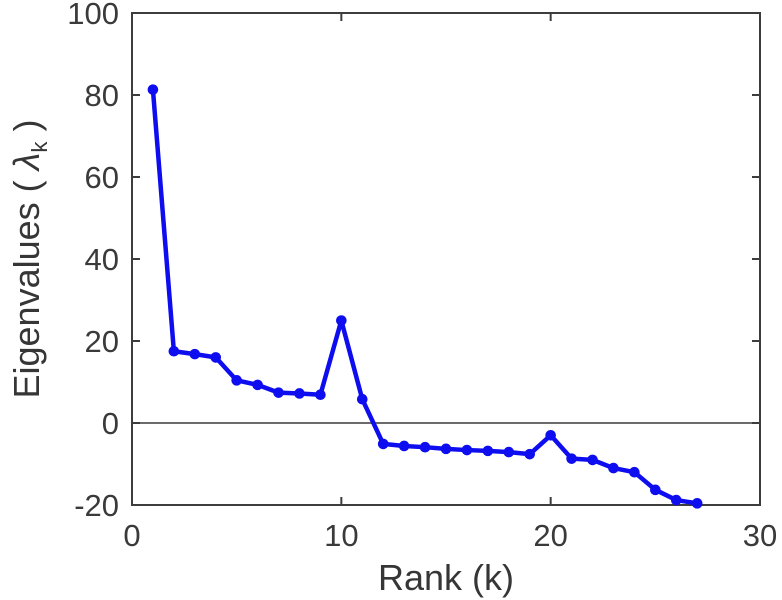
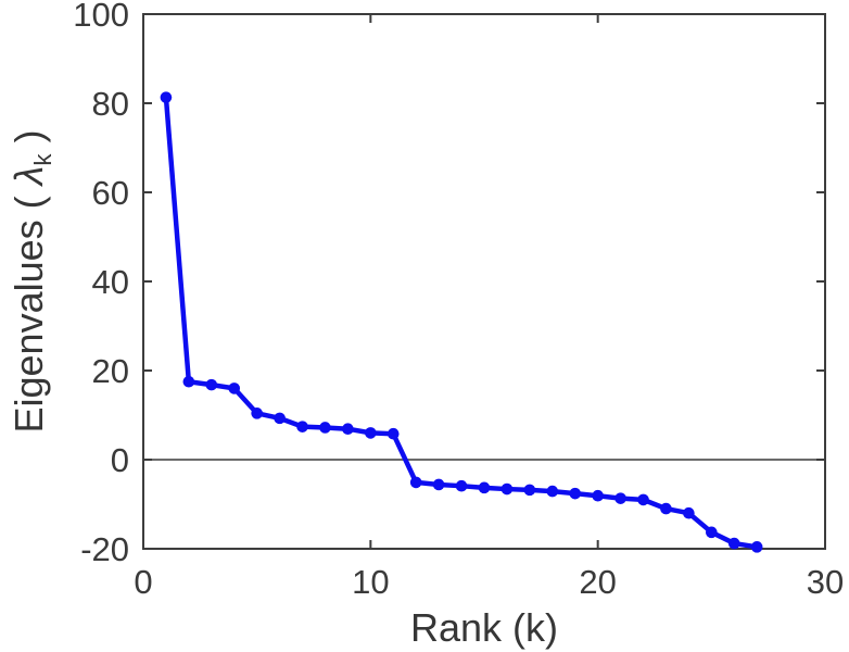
10: 25 -> 6
20: -3 -> -8
